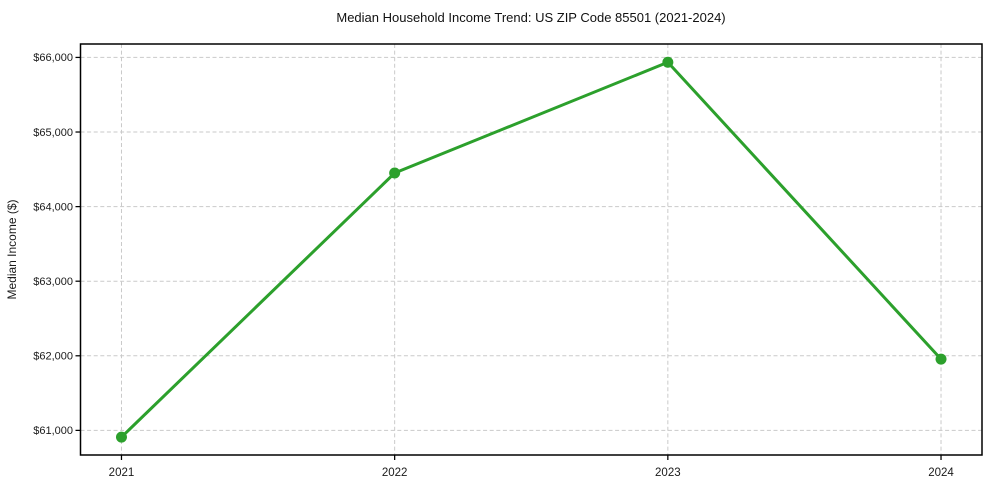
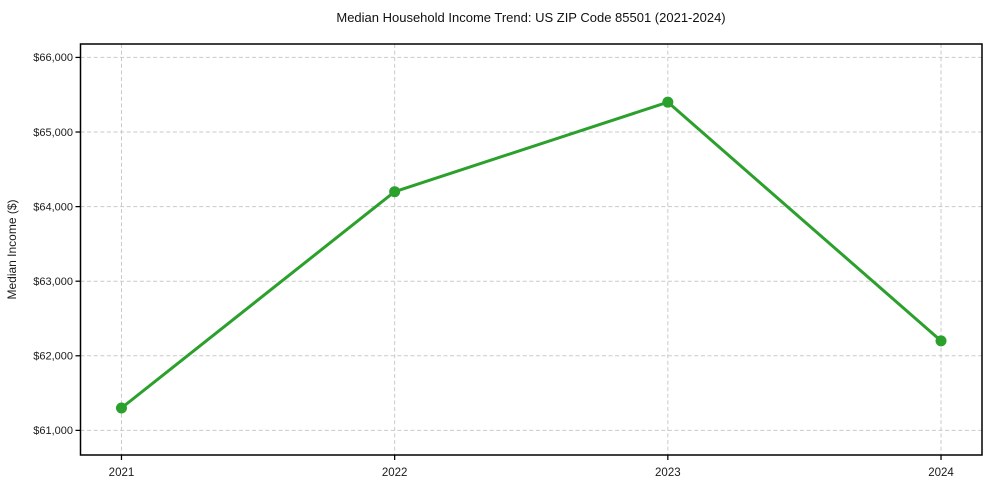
2021: $60900 -> $61300
2022: $64400 -> $64200
2023: $65900 -> $65400
2024: $62000 -> $62200
